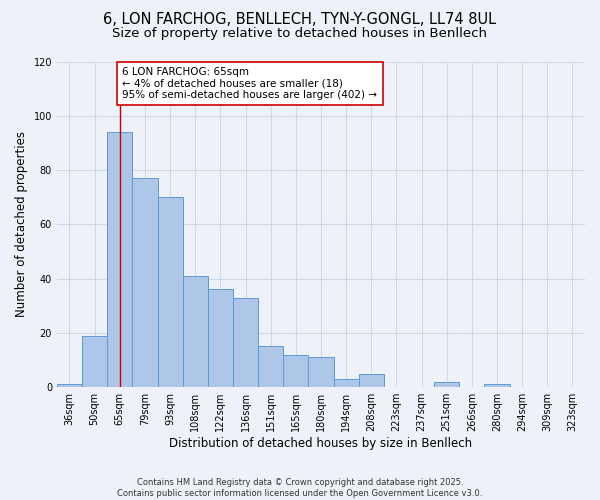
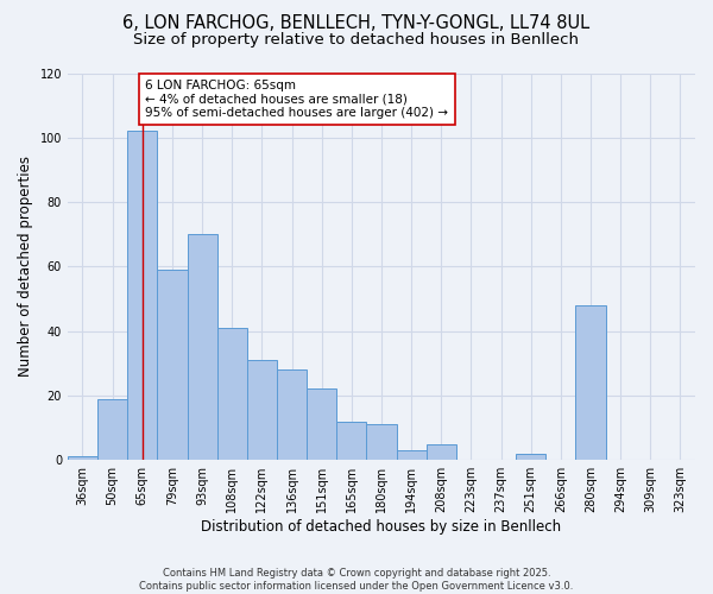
65sqm: 94 -> 102
79sqm: 77 -> 59
122sqm: 36 -> 31
136sqm: 33 -> 28
151sqm: 15 -> 22
280sqm: 1 -> 48
